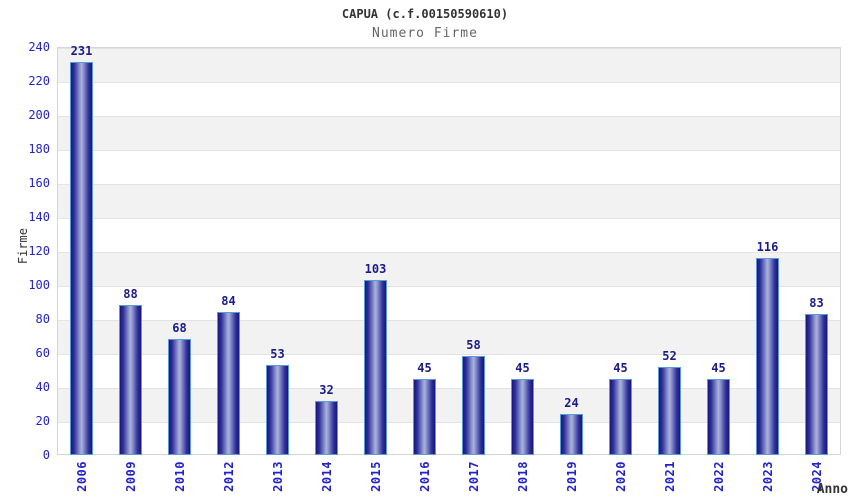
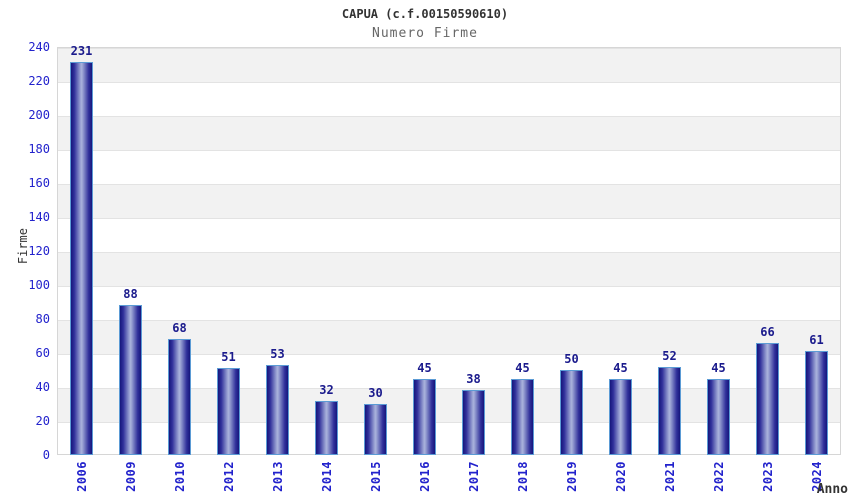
2012: 84 -> 51
2015: 103 -> 30
2017: 58 -> 38
2019: 24 -> 50
2023: 116 -> 66
2024: 83 -> 61
